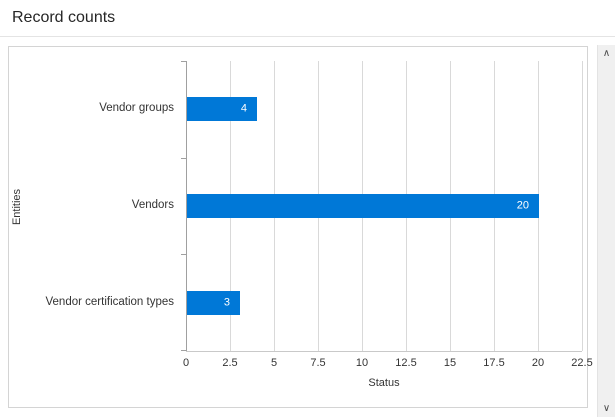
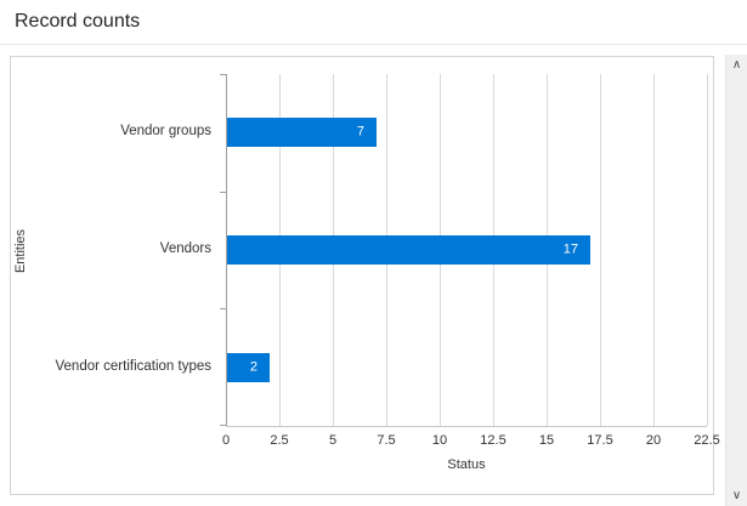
Vendor groups: 4 -> 7
Vendors: 20 -> 17
Vendor certification types: 3 -> 2
